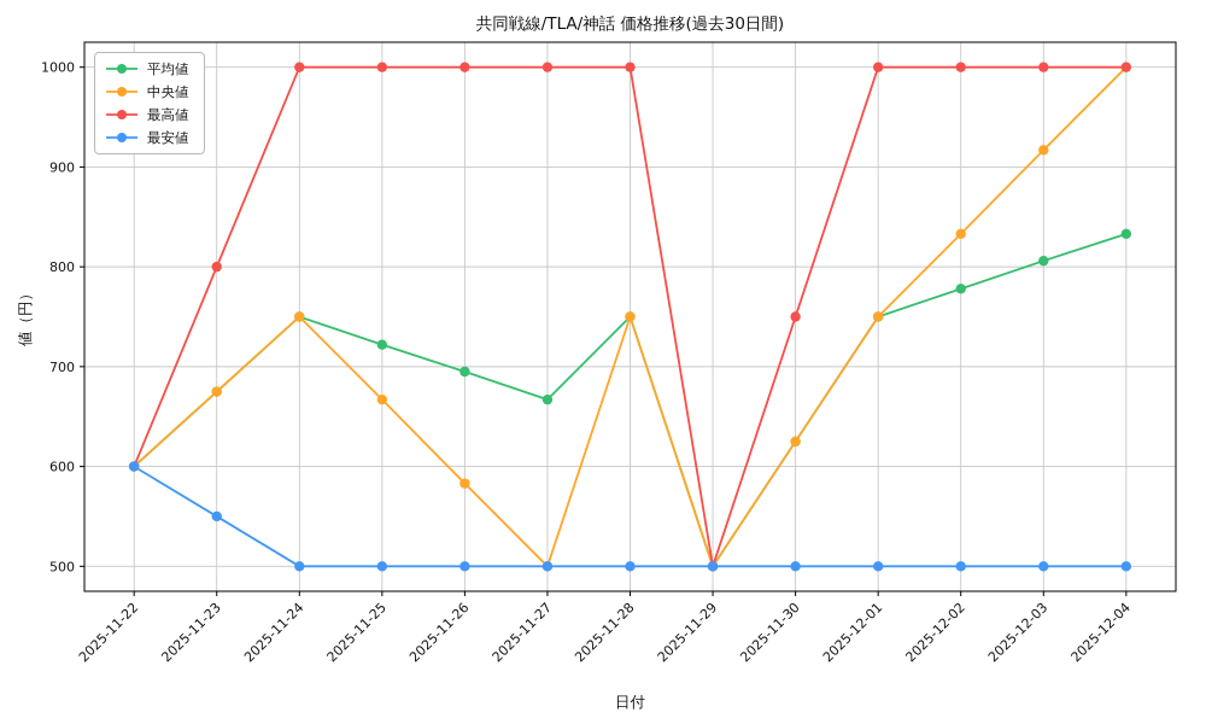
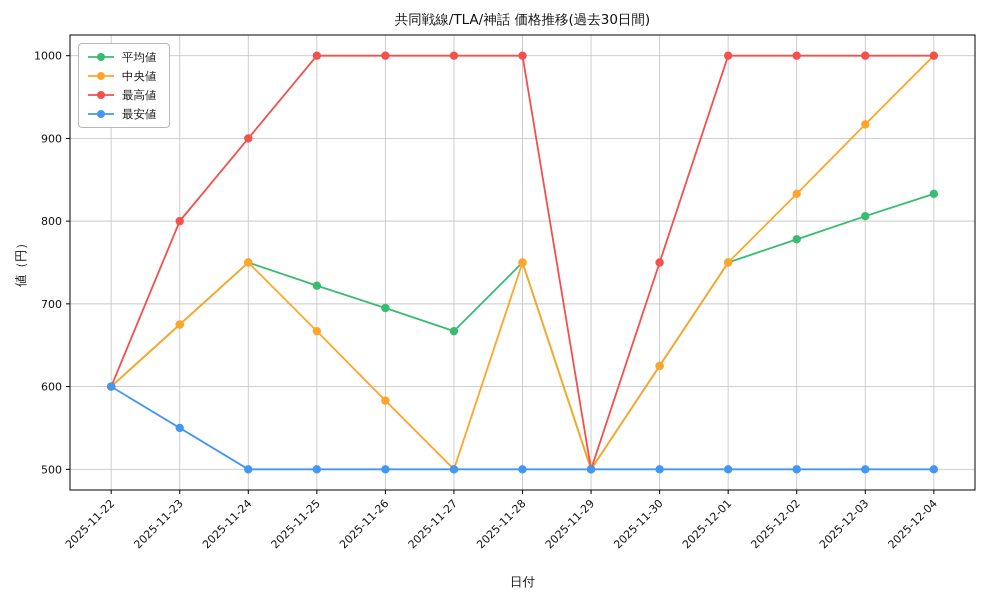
最高値/2025-11-24: 1000 -> 900
